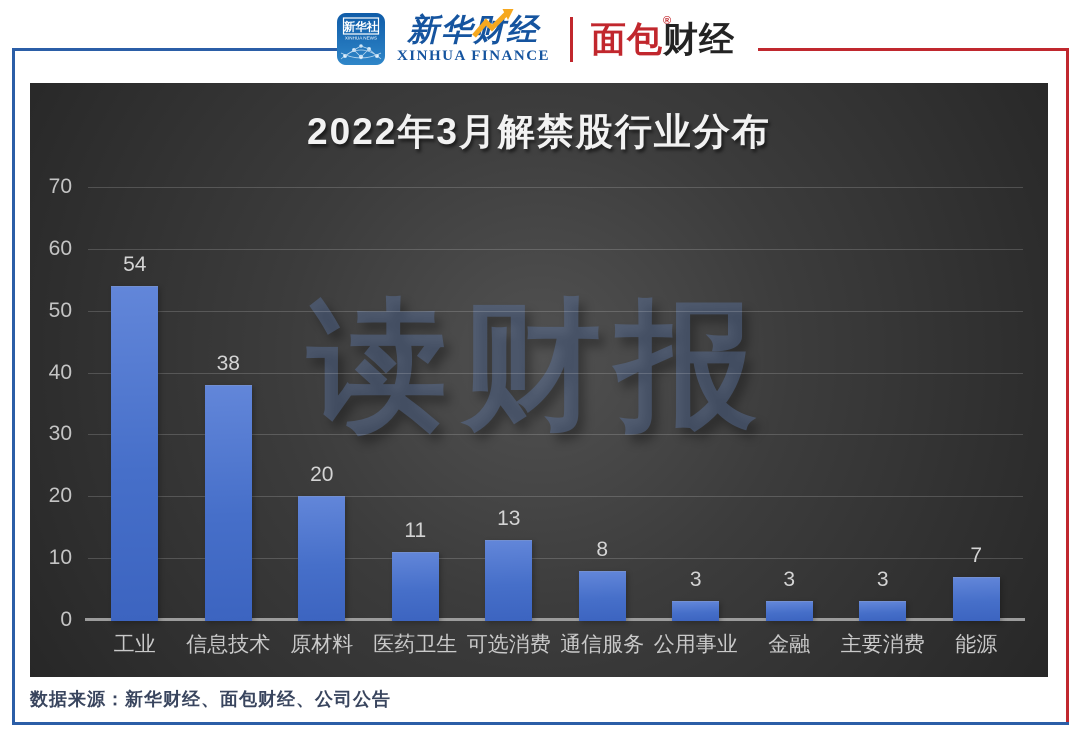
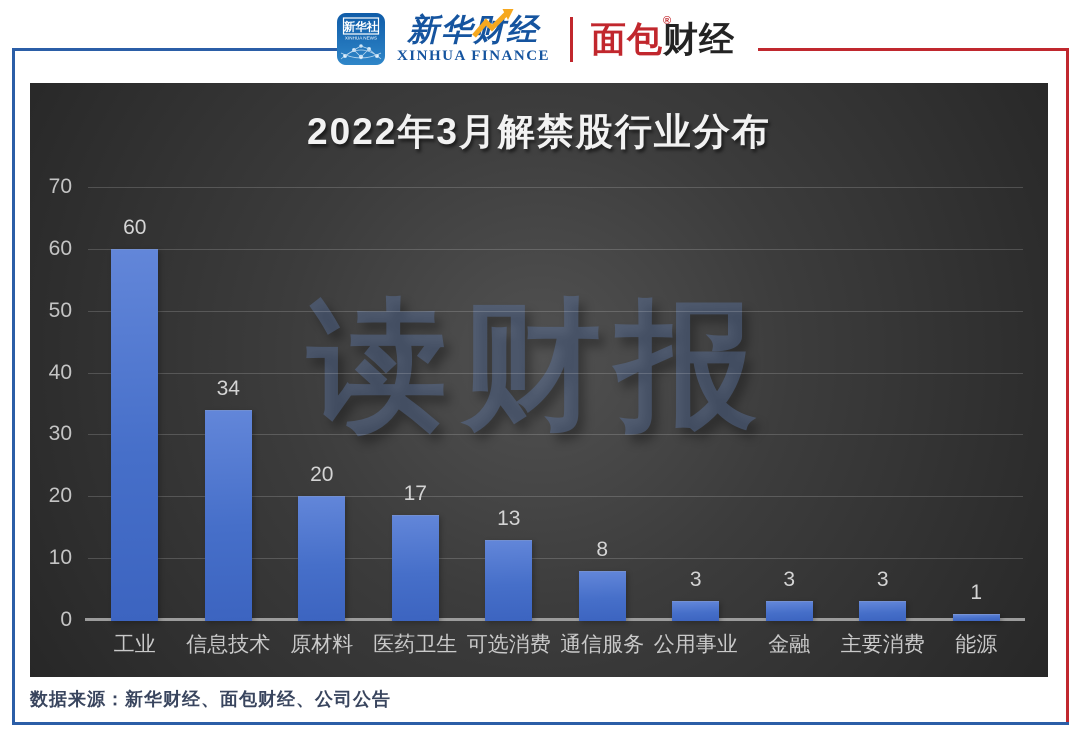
工业: 54 -> 60
信息技术: 38 -> 34
医药卫生: 11 -> 17
能源: 7 -> 1
